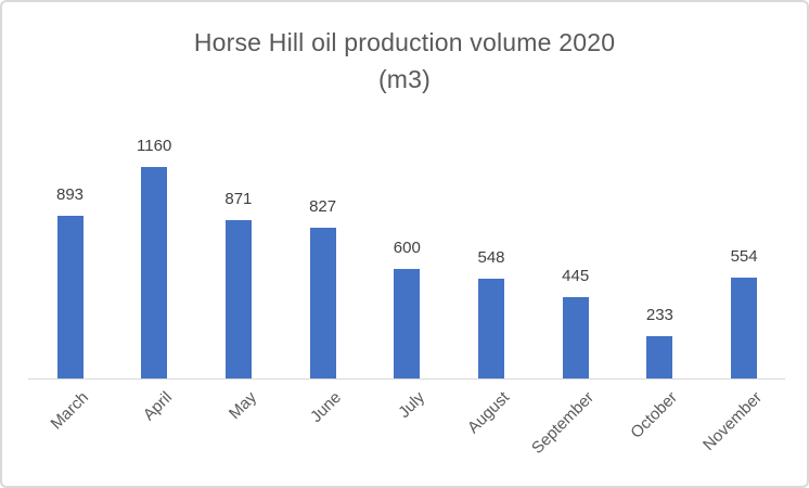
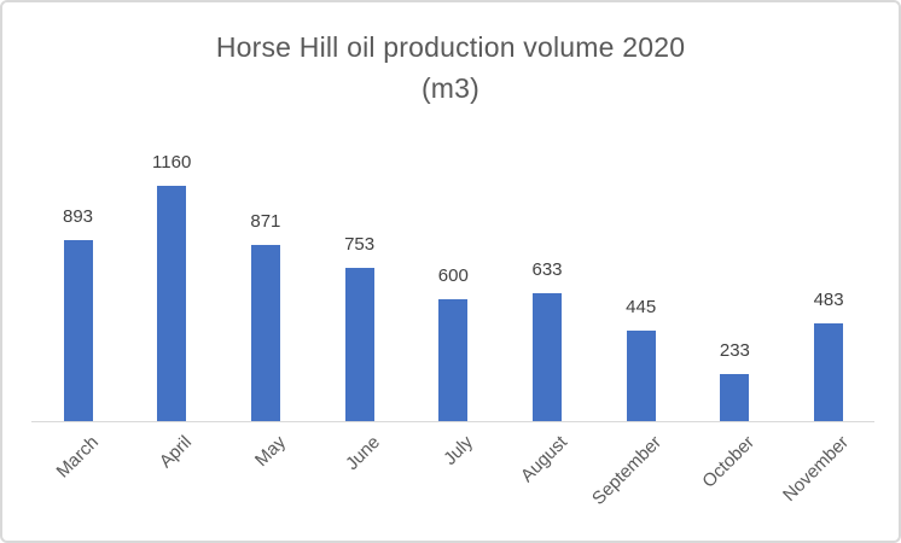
June: 827 -> 753
August: 548 -> 633
November: 554 -> 483
